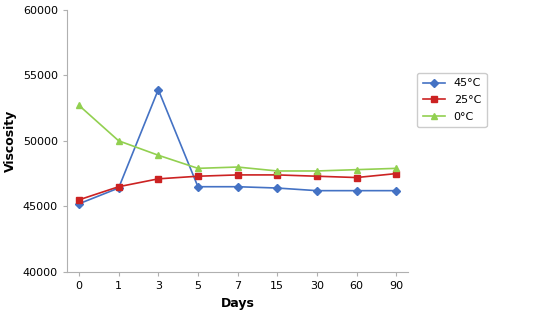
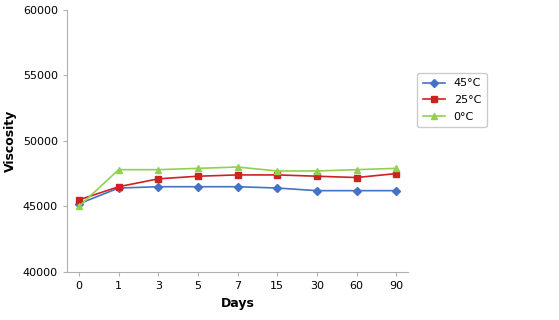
0°C/0: 52700 -> 45000
0°C/1: 50000 -> 47800
45°C/3: 53900 -> 46500
0°C/3: 48900 -> 47800
